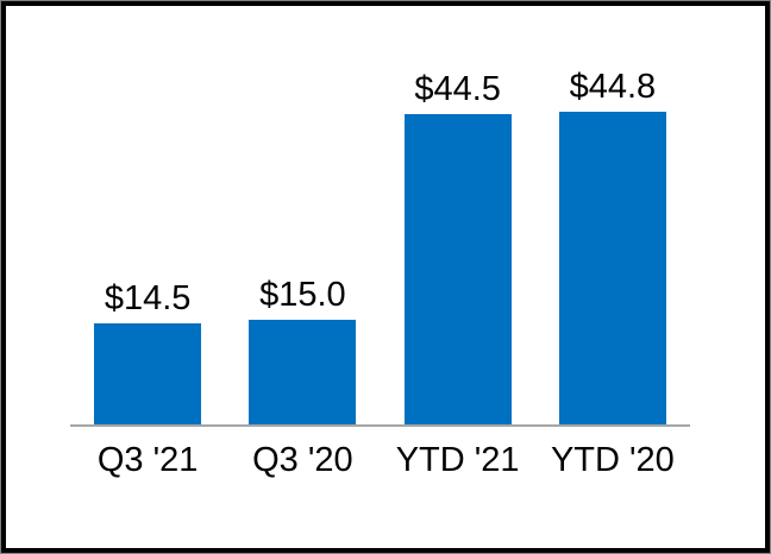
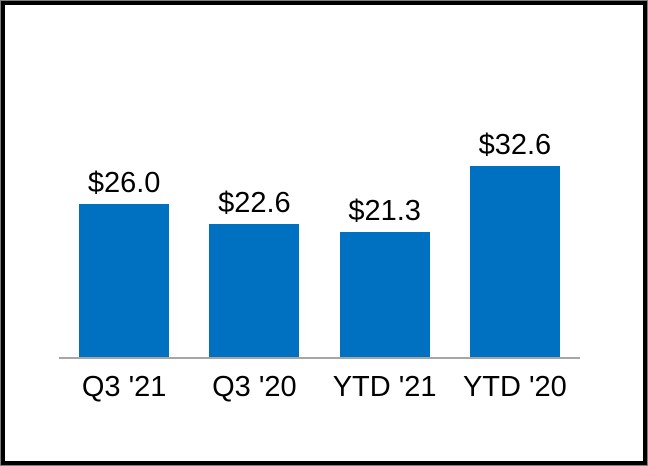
Q3 '21: $14.5 -> $26.0
Q3 '20: $15.0 -> $22.6
YTD '21: $44.5 -> $21.3
YTD '20: $44.8 -> $32.6
